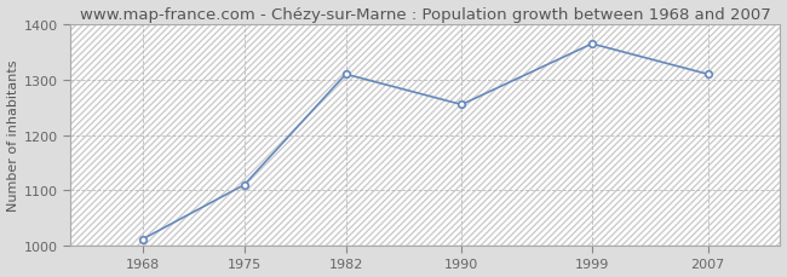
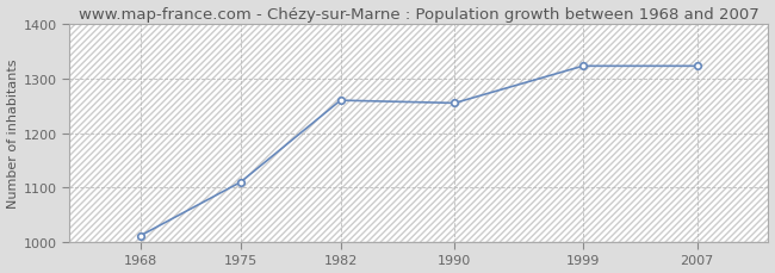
1982: 1310 -> 1260
1999: 1365 -> 1323
2007: 1310 -> 1323
